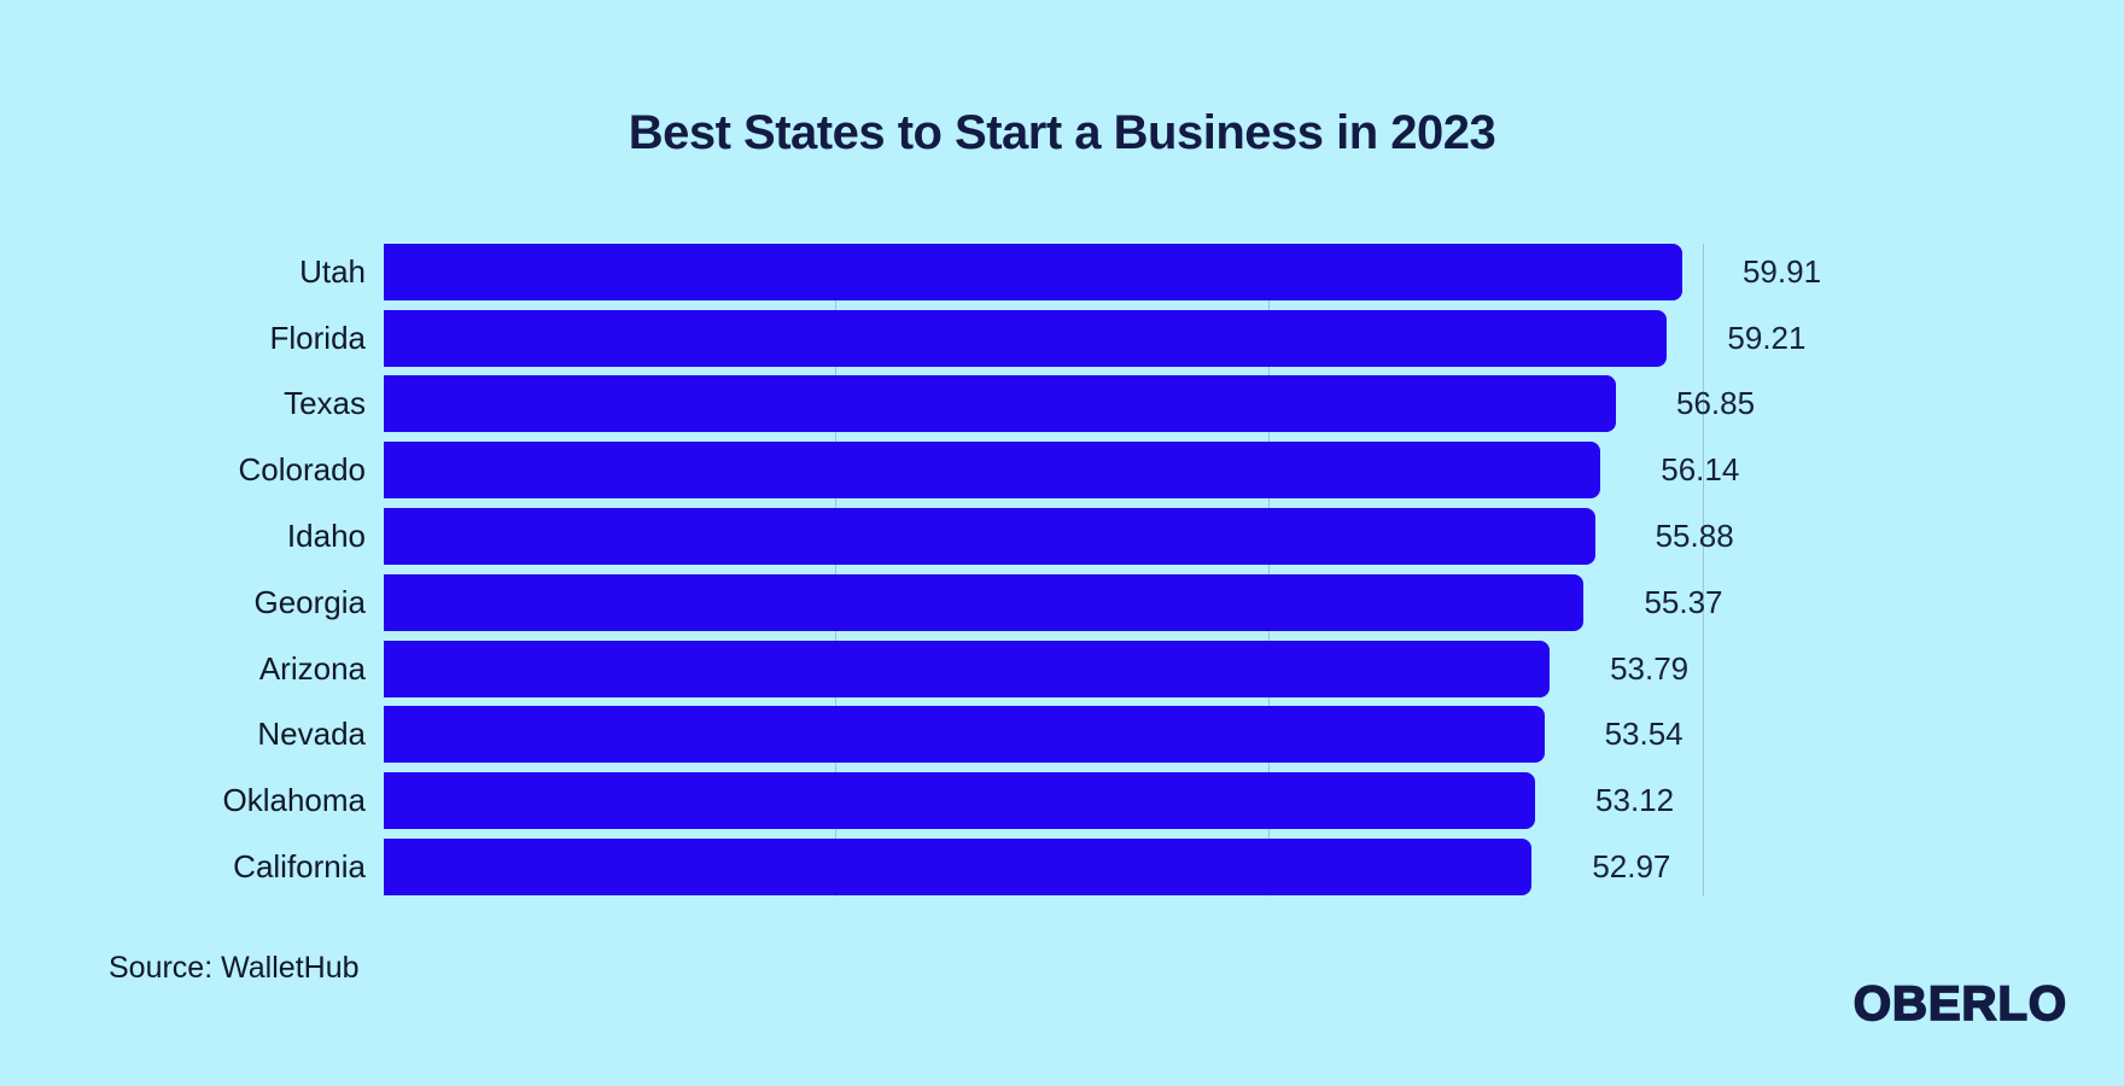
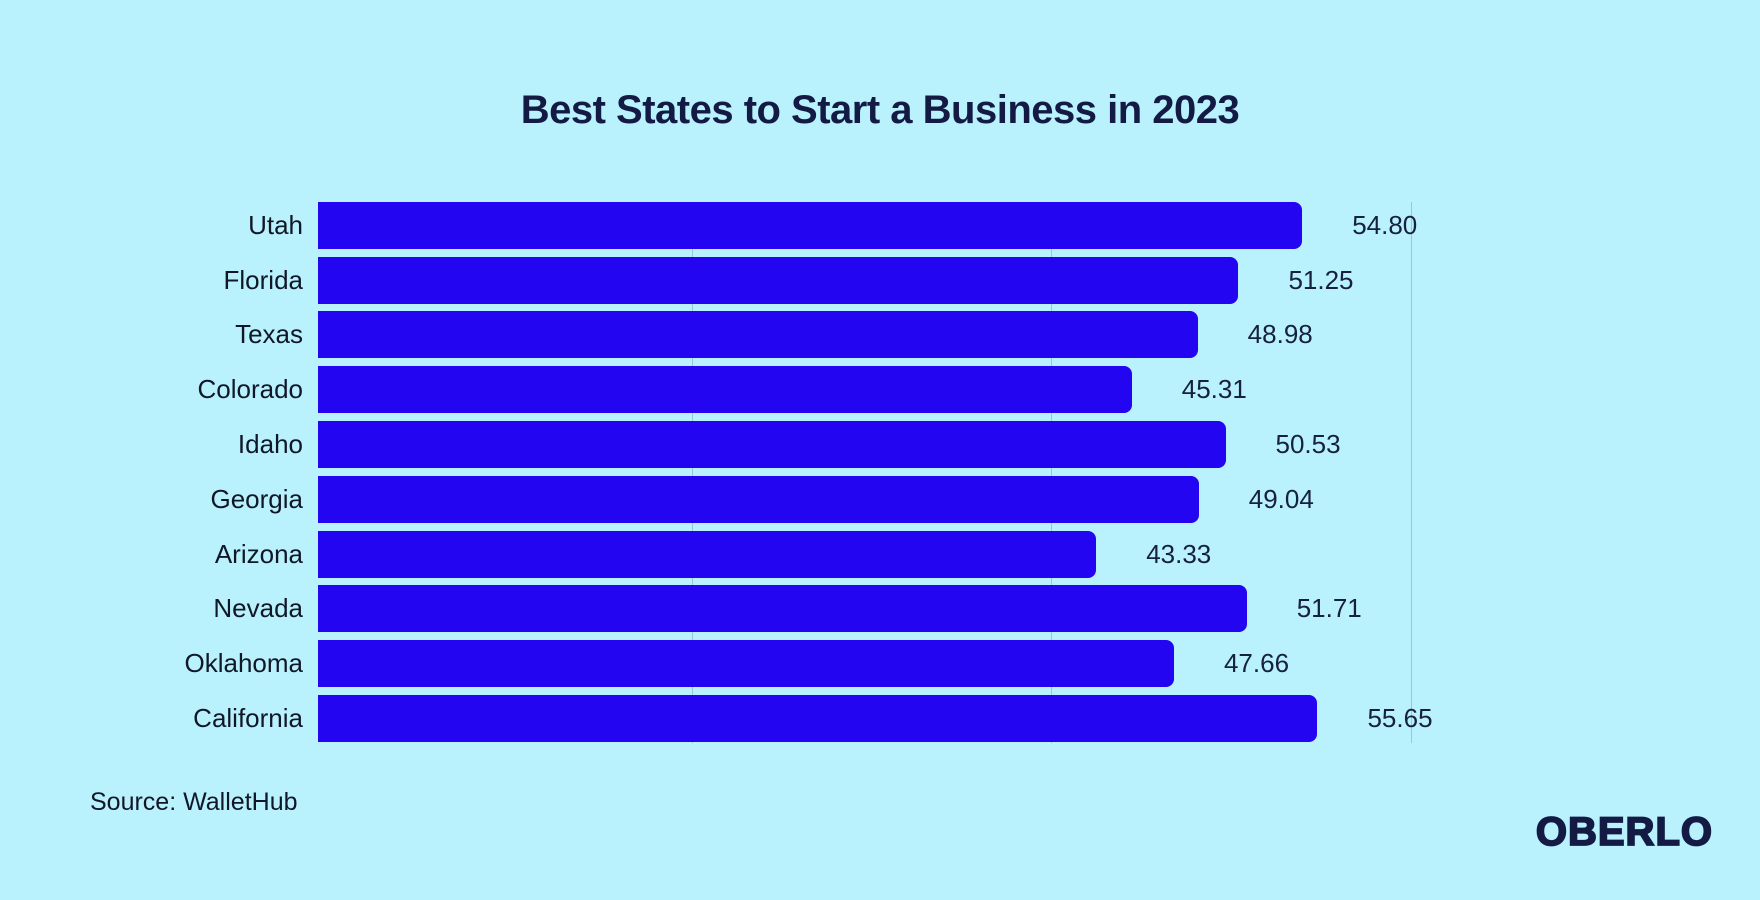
Utah: 59.91 -> 54.80
Florida: 59.21 -> 51.25
Texas: 56.85 -> 48.98
Colorado: 56.14 -> 45.31
Idaho: 55.88 -> 50.53
Georgia: 55.37 -> 49.04
Arizona: 53.79 -> 43.33
Nevada: 53.54 -> 51.71
Oklahoma: 53.12 -> 47.66
California: 52.97 -> 55.65
